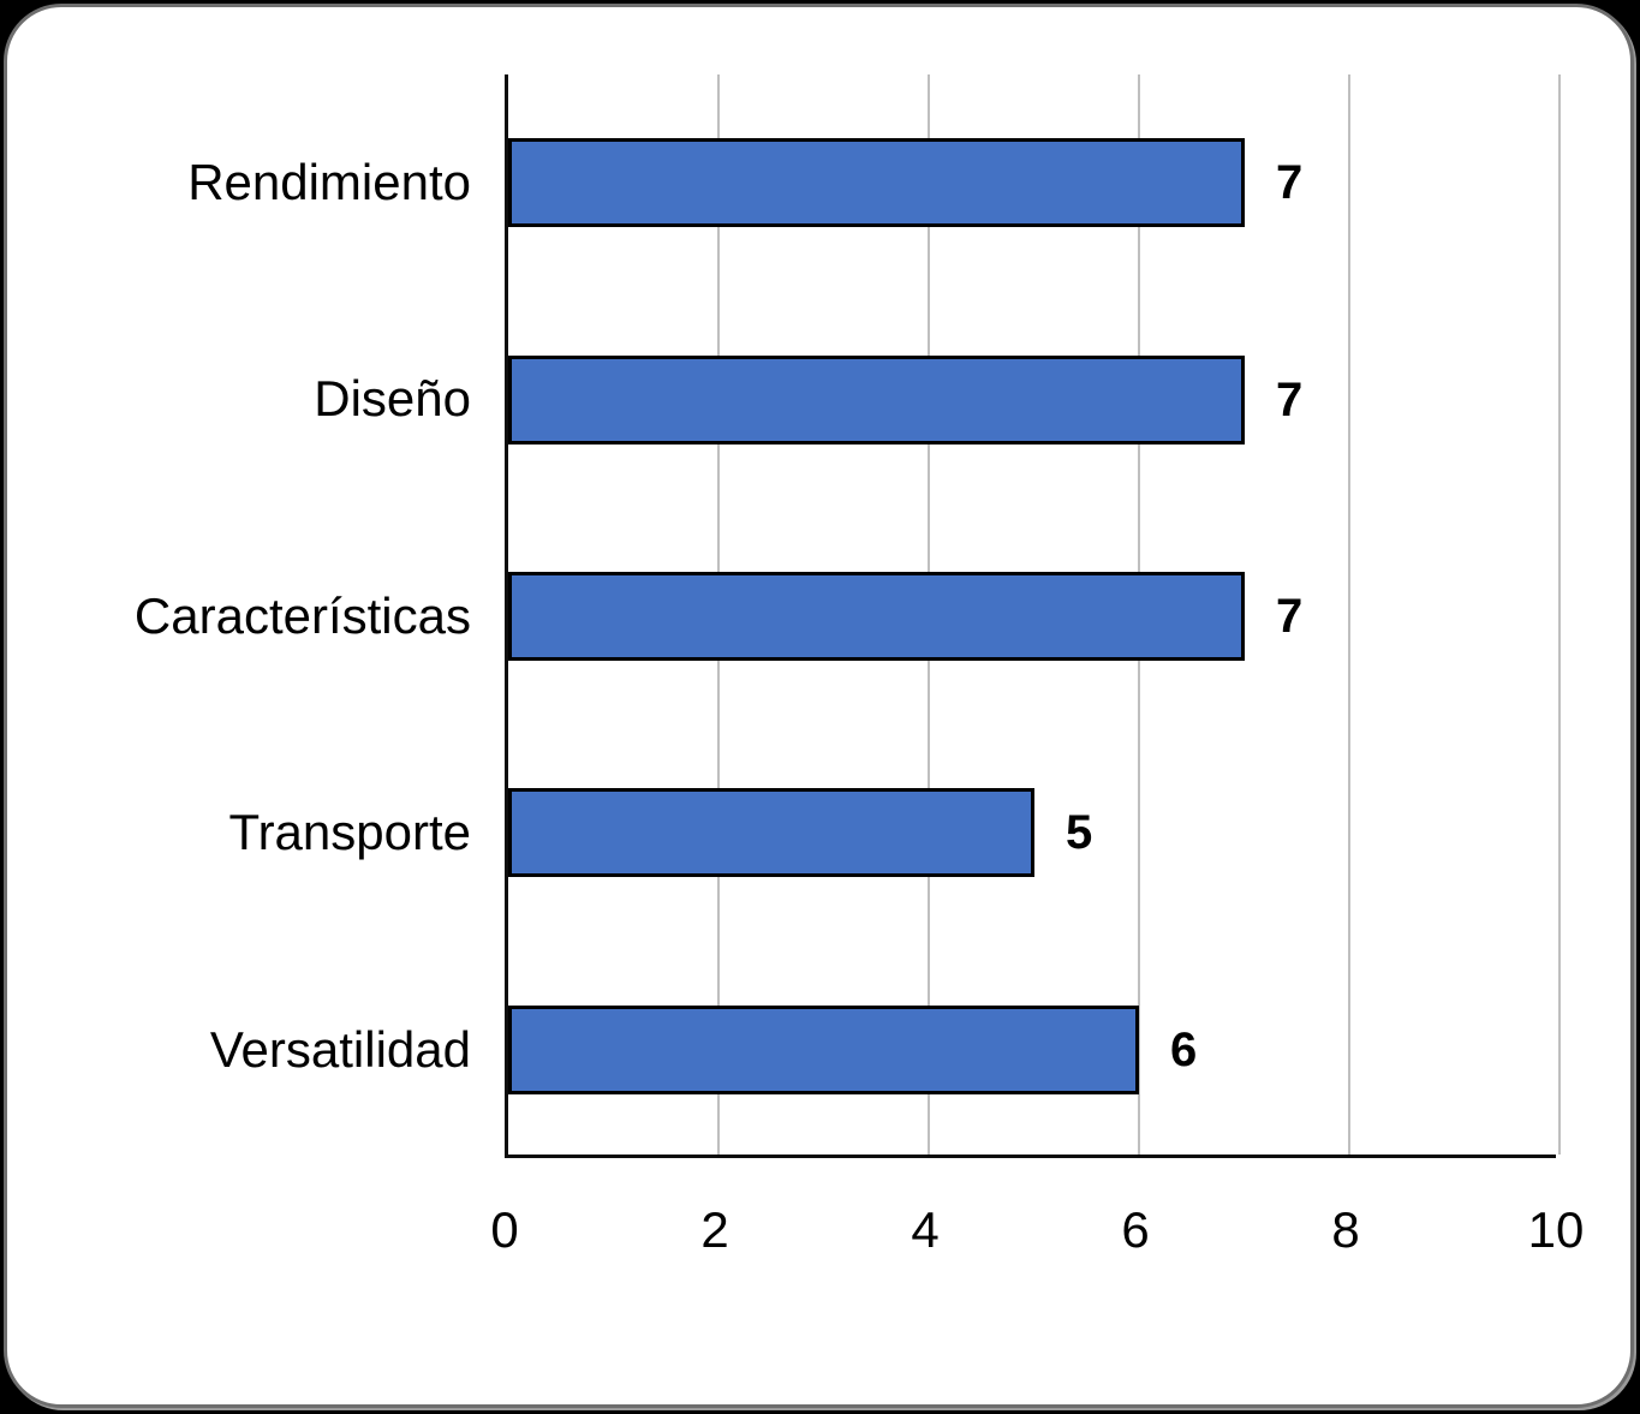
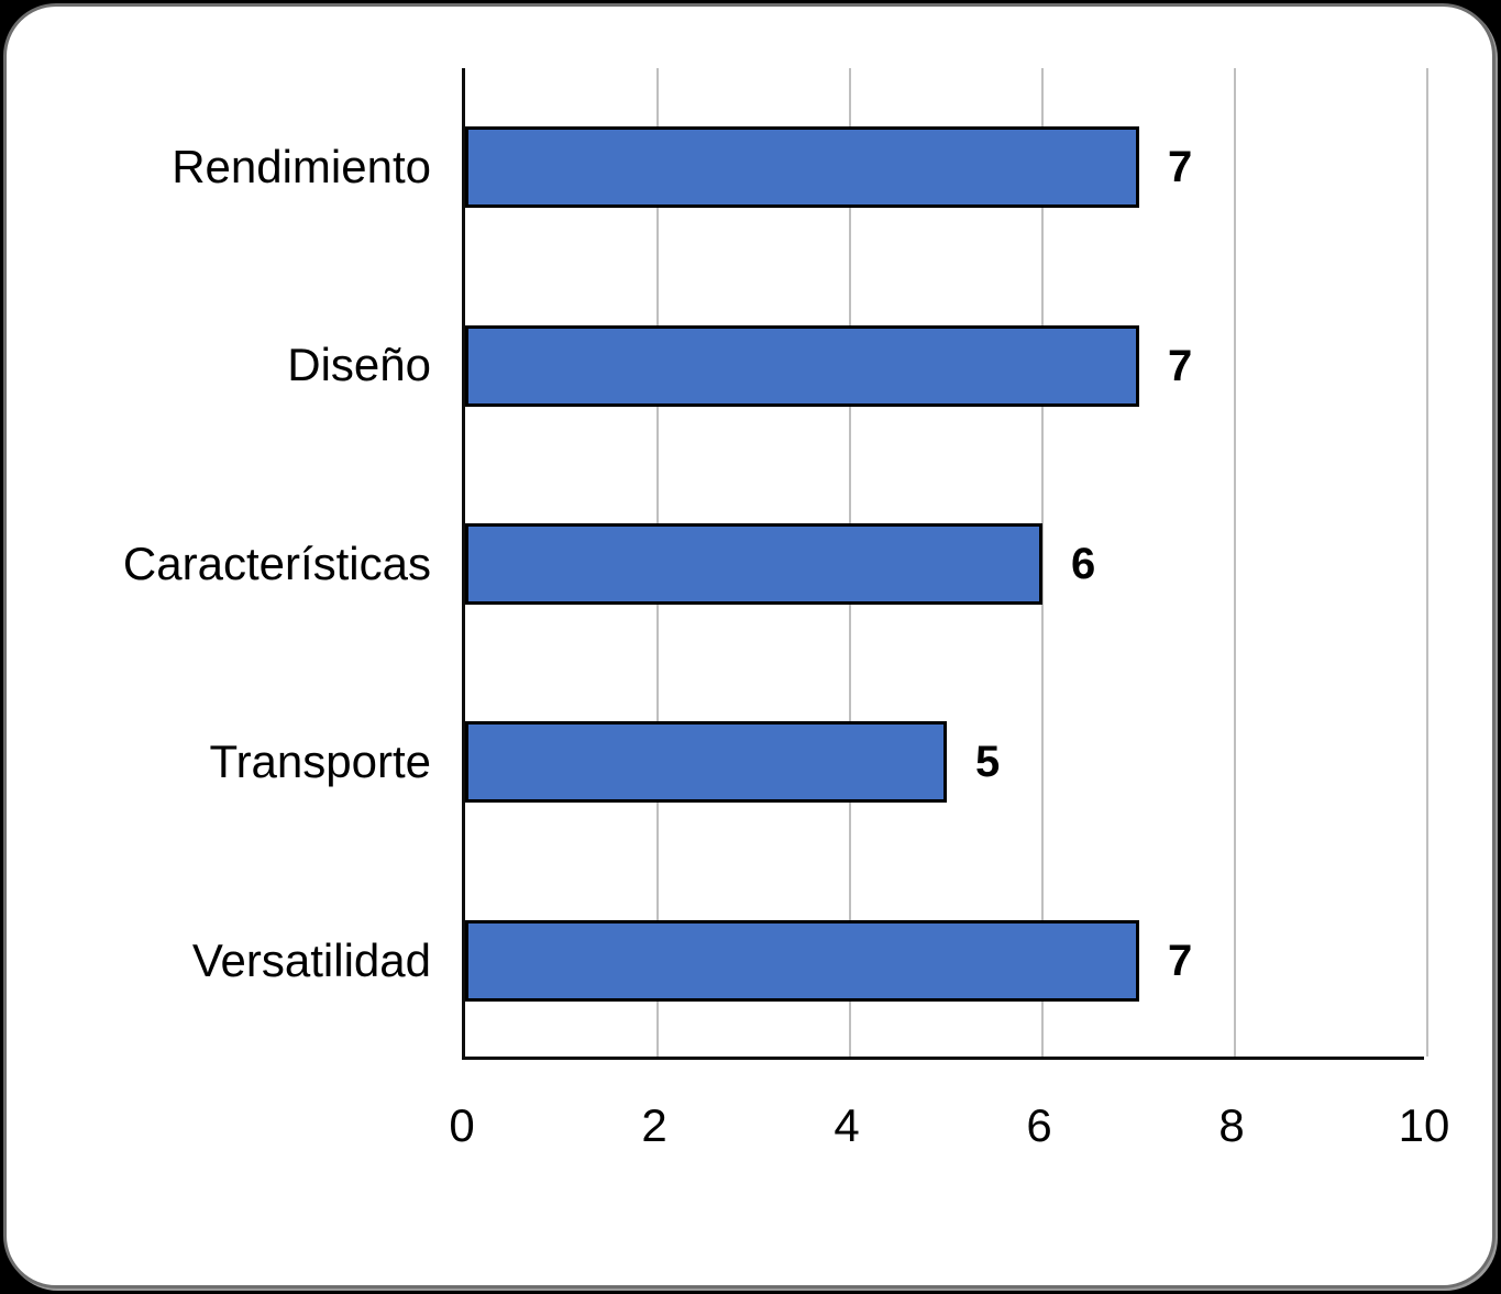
Características: 7 -> 6
Versatilidad: 6 -> 7
